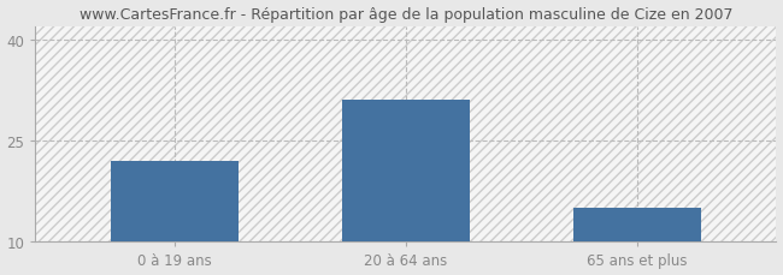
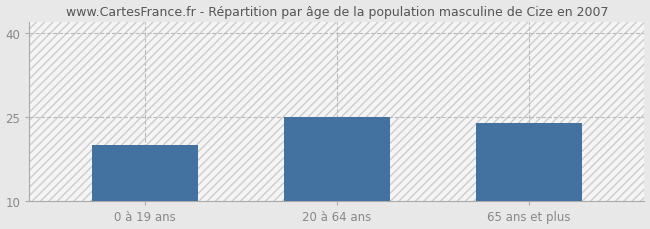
0 à 19 ans: 22 -> 20
20 à 64 ans: 31 -> 25
65 ans et plus: 15 -> 24
